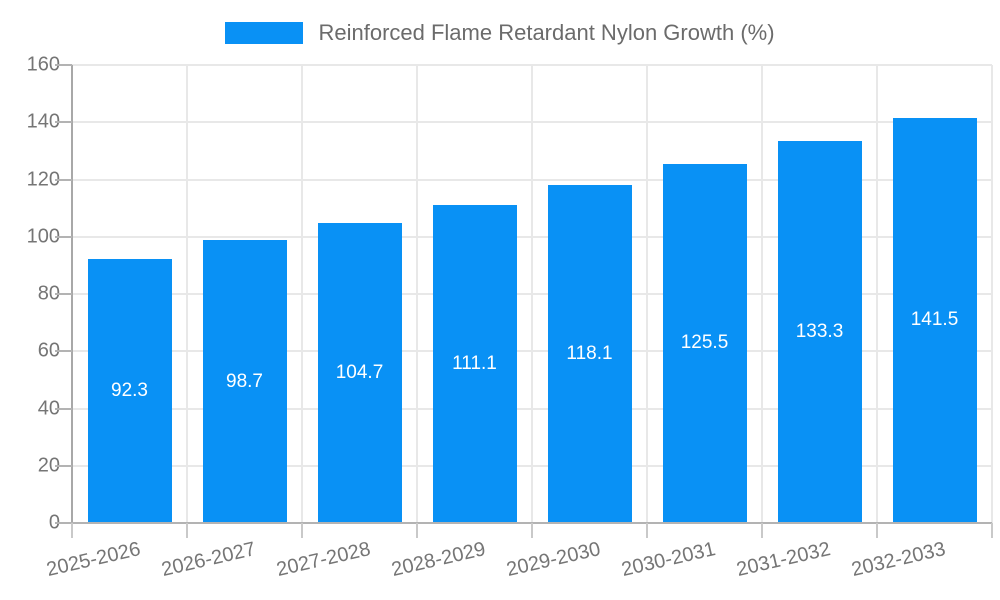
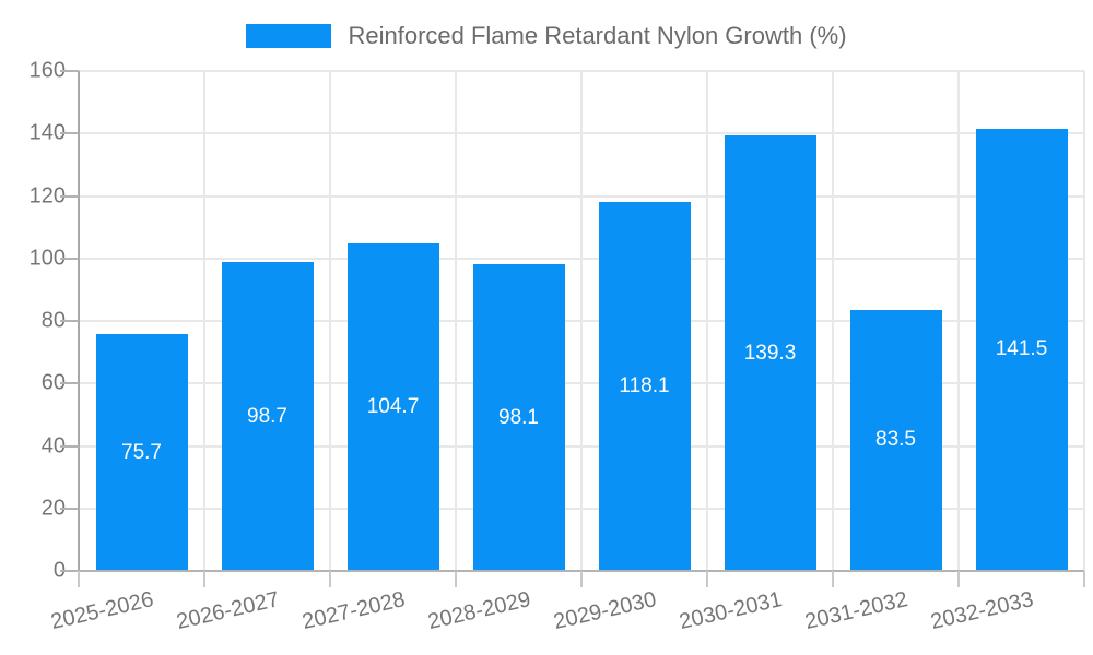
2025-2026: 92.3 -> 75.7
2028-2029: 111.1 -> 98.1
2030-2031: 125.5 -> 139.3
2031-2032: 133.3 -> 83.5
